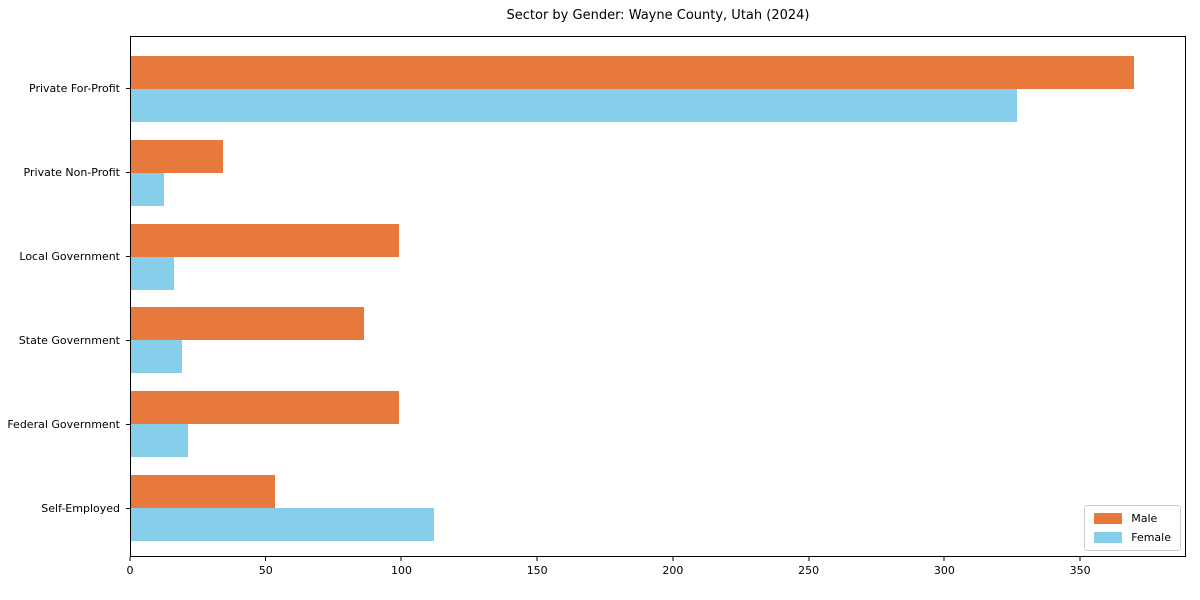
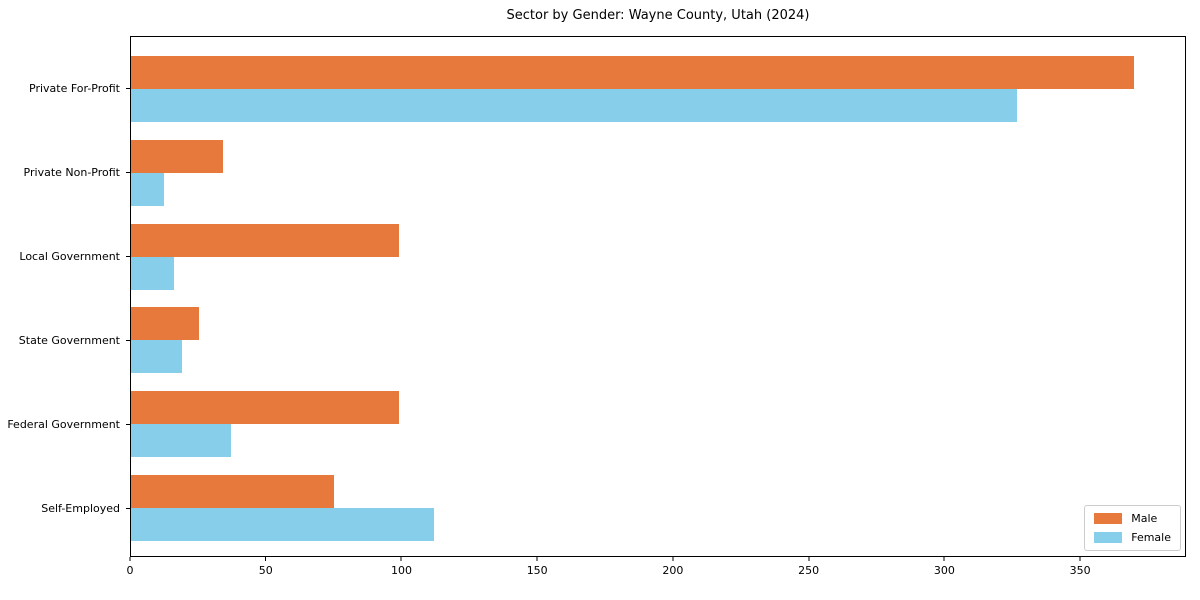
Male/State Government: 86 -> 25
Female/Federal Government: 21 -> 37
Male/Self-Employed: 53 -> 75
